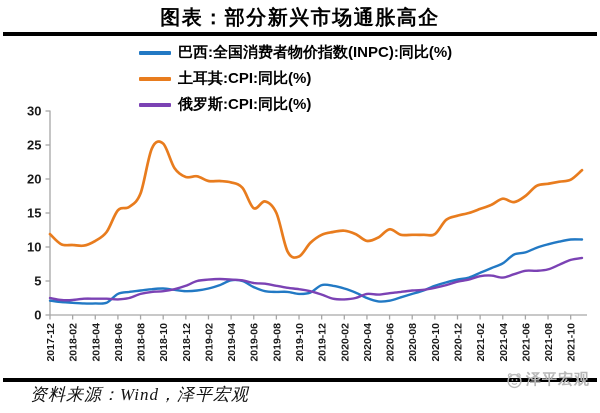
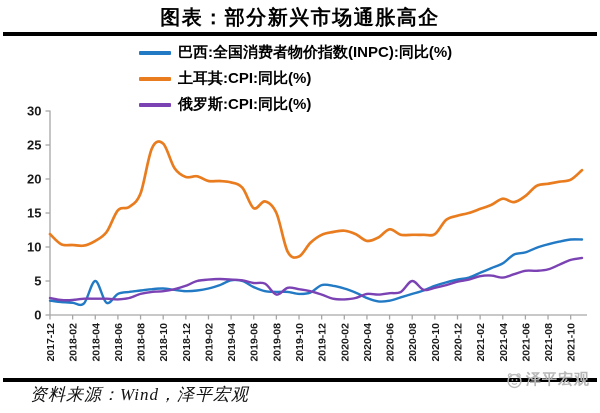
巴西:全国消费者物价指数(INPC):同比(%)/2018-04: 2 -> 5
俄罗斯:CPI:同比(%)/2019-08: 4 -> 3
俄罗斯:CPI:同比(%)/2020-08: 4 -> 5
